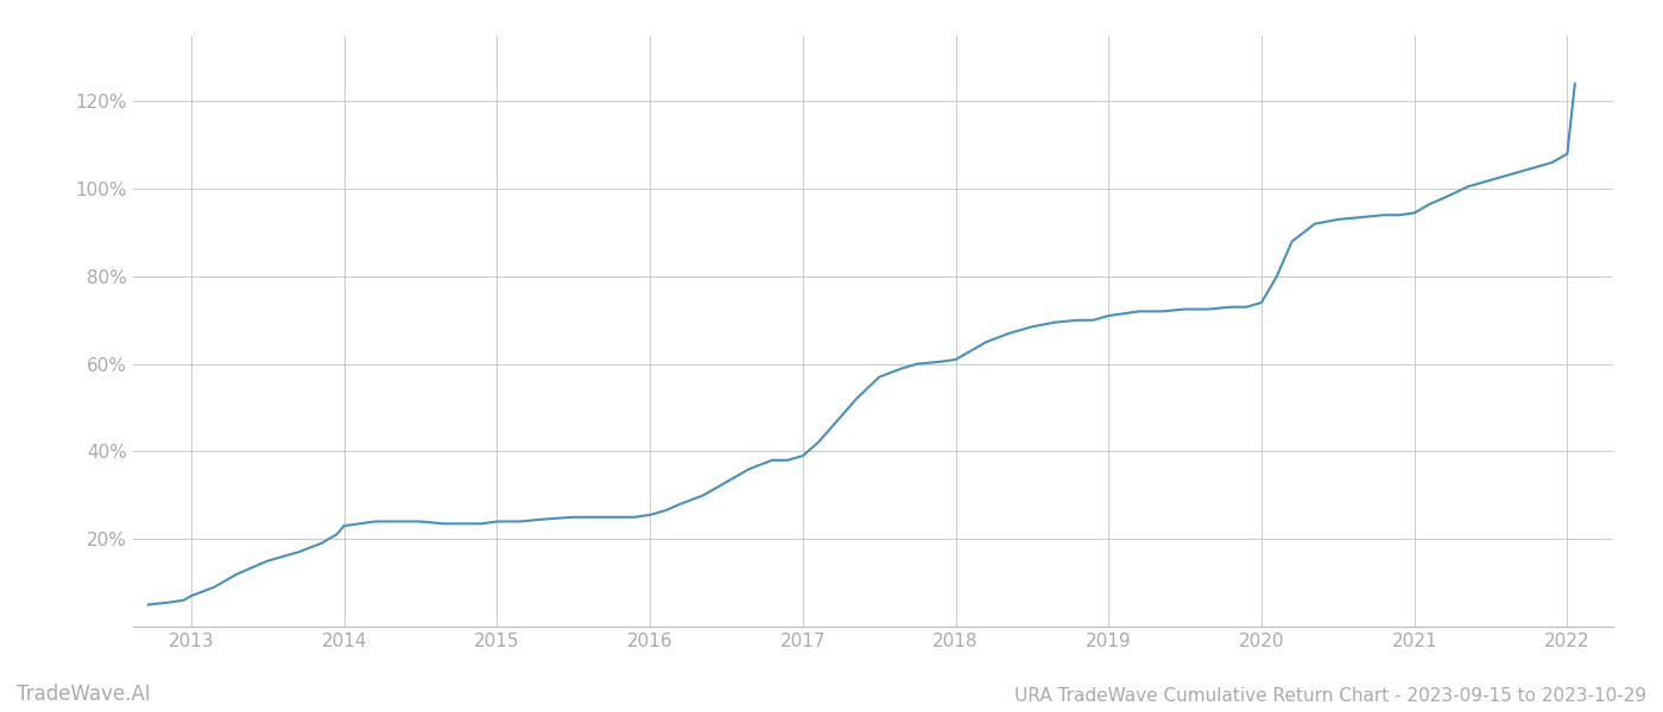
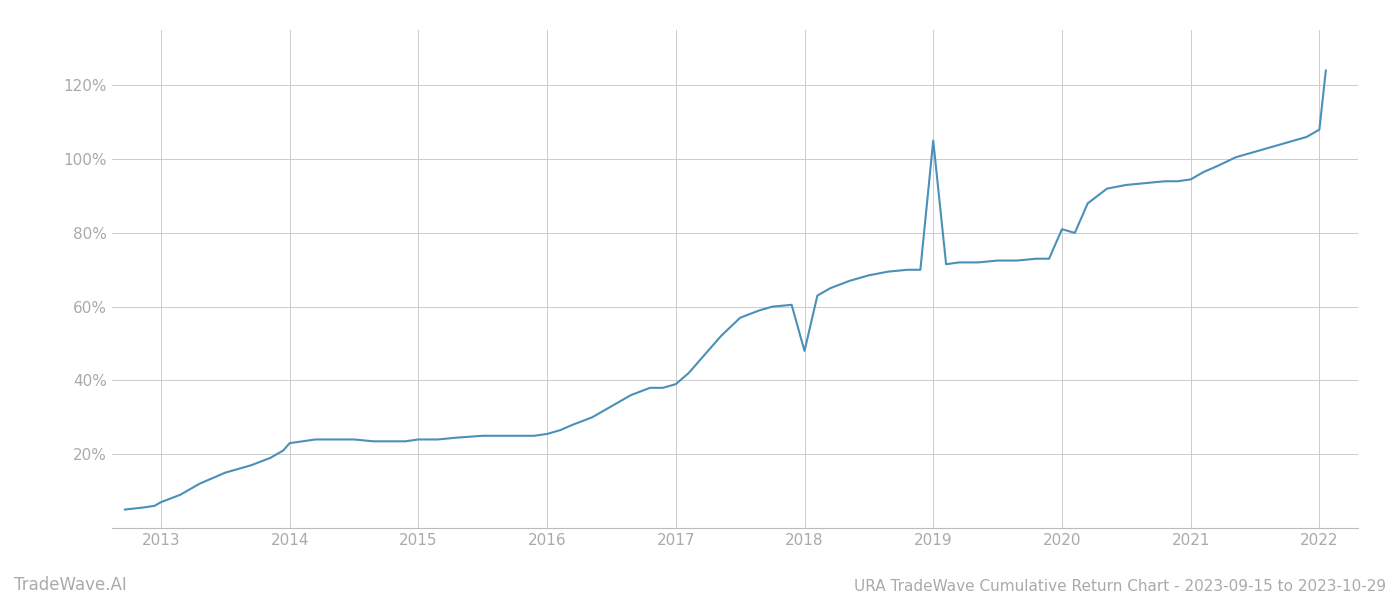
2018: 61.0% -> 48.0%
2019: 71.0% -> 105.0%
2020: 74.0% -> 81.0%
